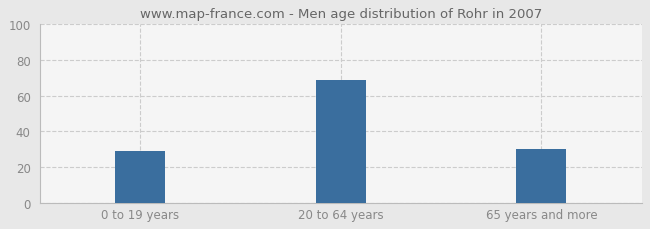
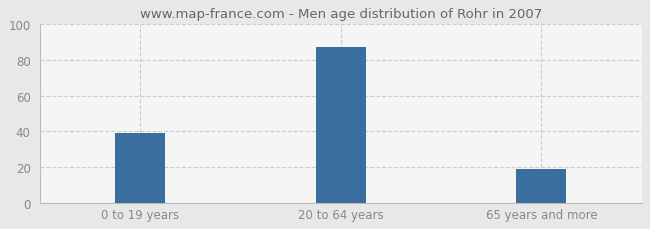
0 to 19 years: 29 -> 39
20 to 64 years: 69 -> 87
65 years and more: 30 -> 19
